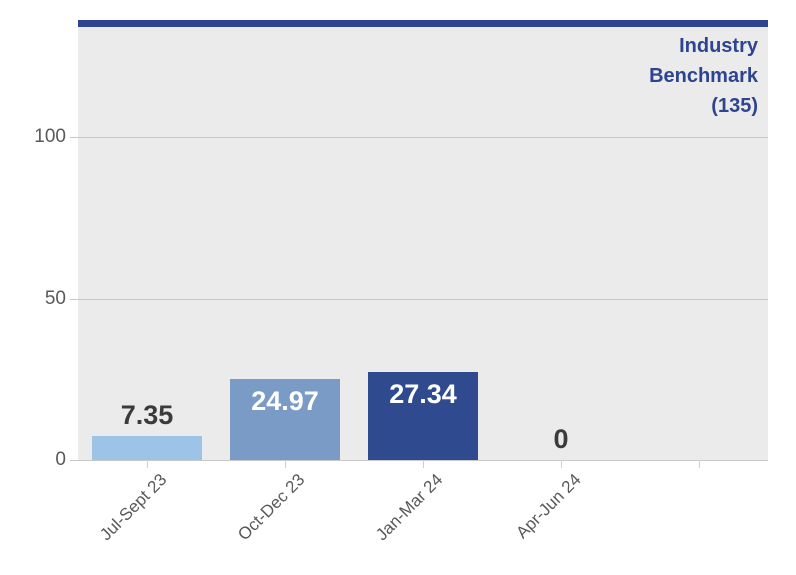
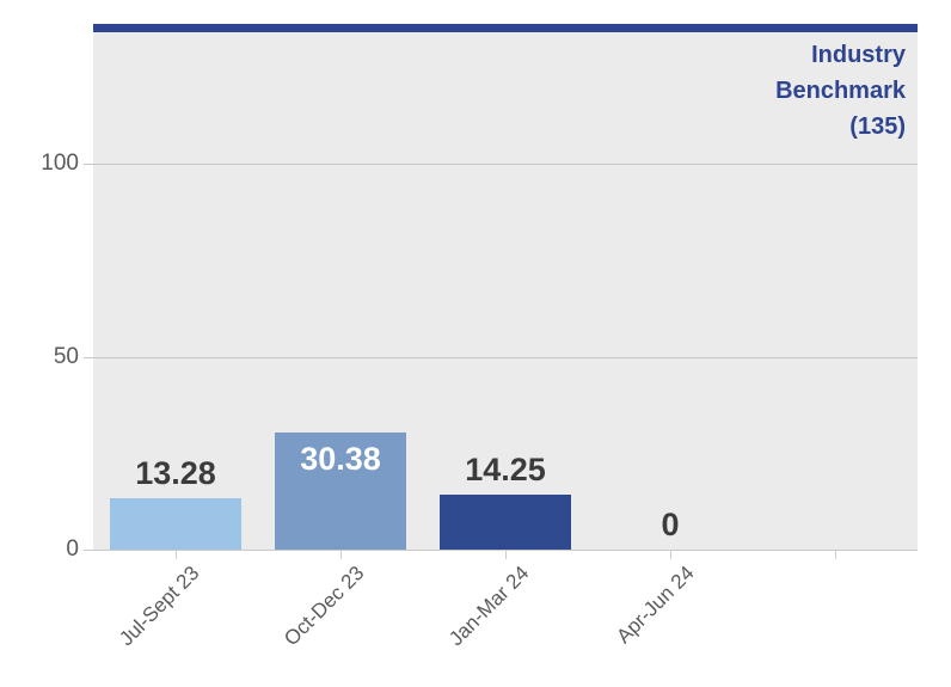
Jul-Sept 23: 7.35 -> 13.28
Oct-Dec 23: 24.97 -> 30.38
Jan-Mar 24: 27.34 -> 14.25
